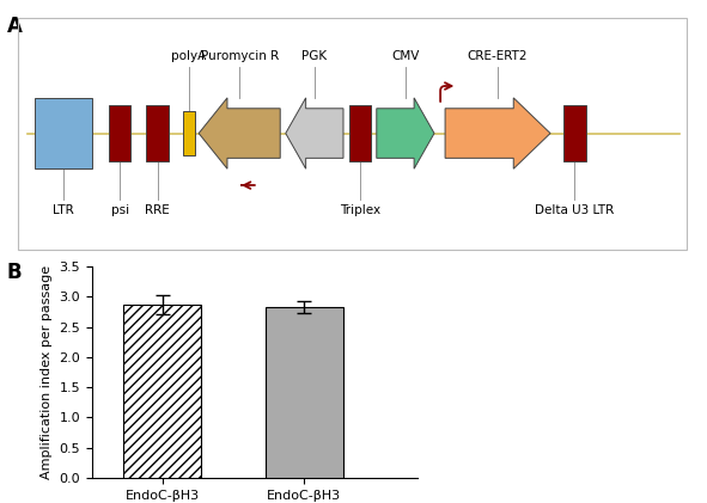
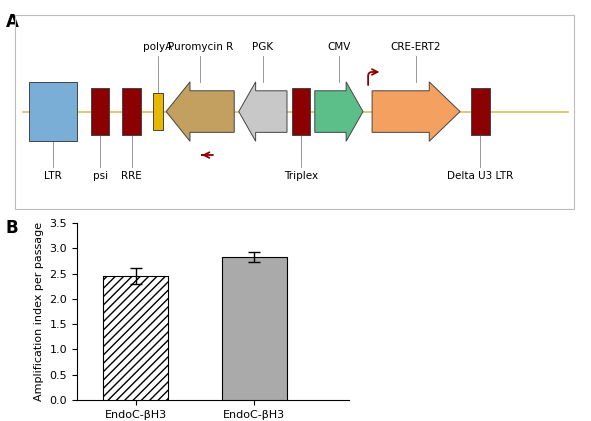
EndoC-βH3: 2.87 -> 2.46
